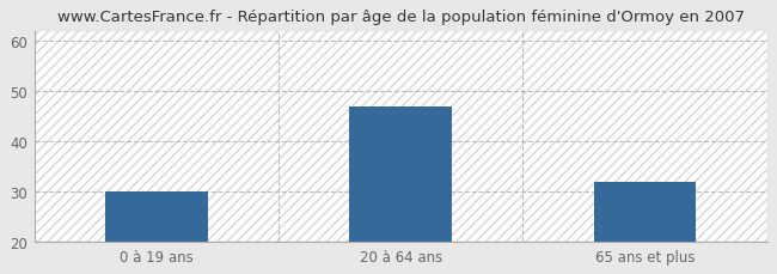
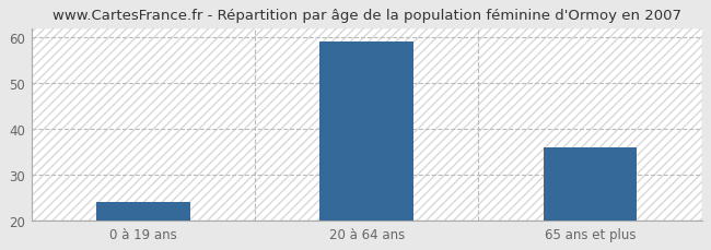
0 à 19 ans: 30 -> 24
20 à 64 ans: 47 -> 59
65 ans et plus: 32 -> 36
